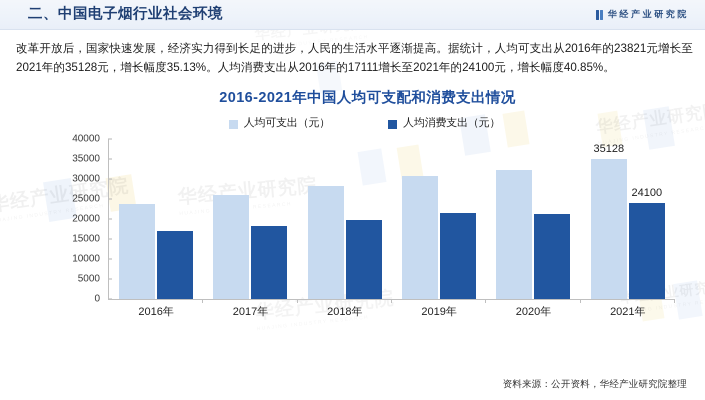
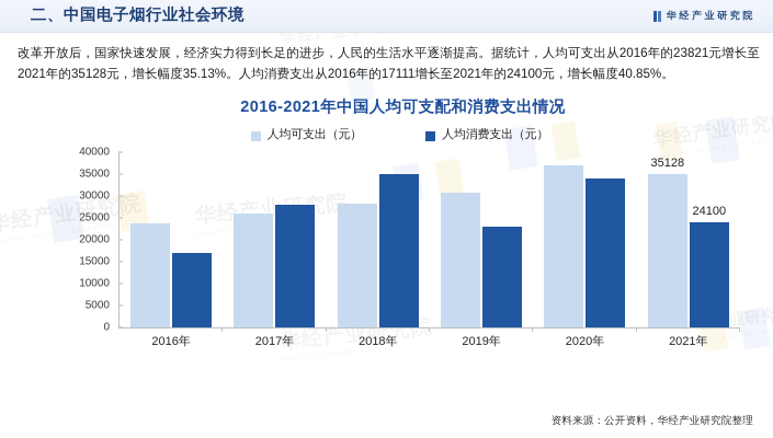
人均消费支出（元）/2017年: 18000 -> 28000
人均消费支出（元）/2018年: 20000 -> 35000
人均消费支出（元）/2019年: 22000 -> 23000
人均可支出（元）/2020年: 32000 -> 37000
人均消费支出（元）/2020年: 21000 -> 34000
